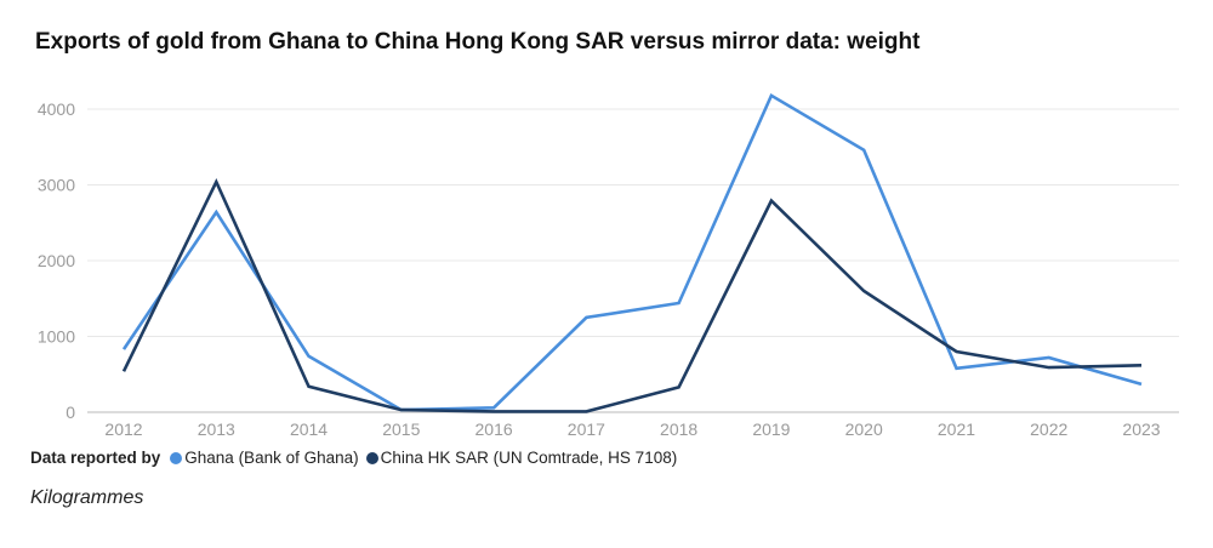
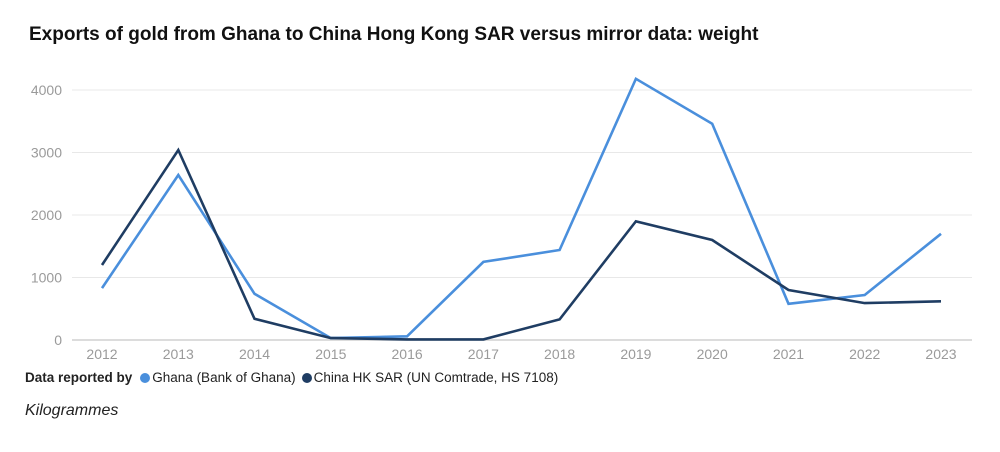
China HK SAR (UN Comtrade, HS 7108)/2012: 500 -> 1200
China HK SAR (UN Comtrade, HS 7108)/2019: 2800 -> 1900
Ghana (Bank of Ghana)/2023: 400 -> 1700
